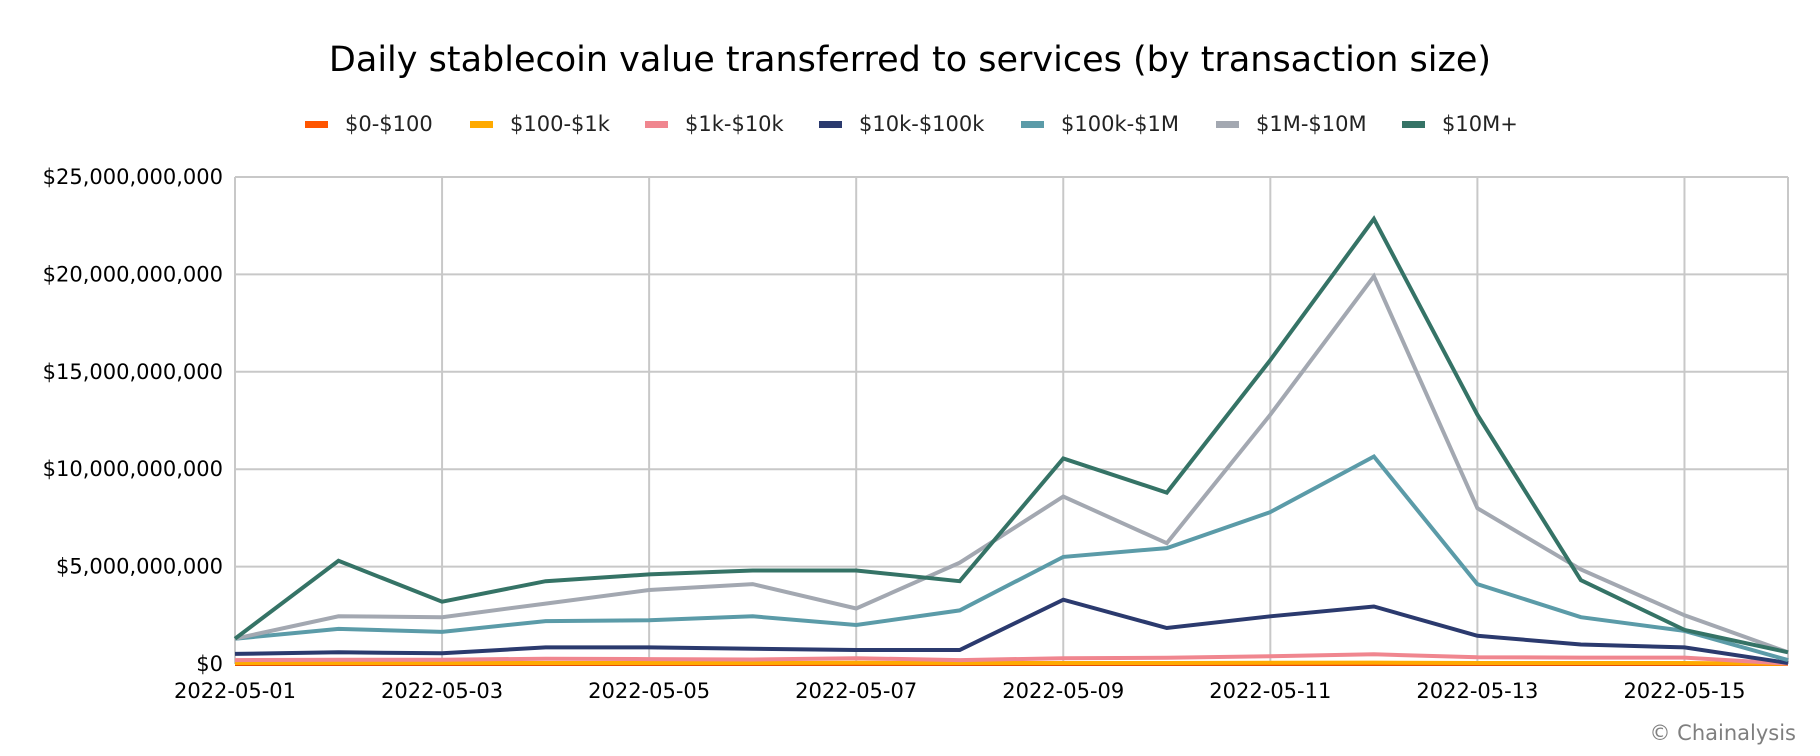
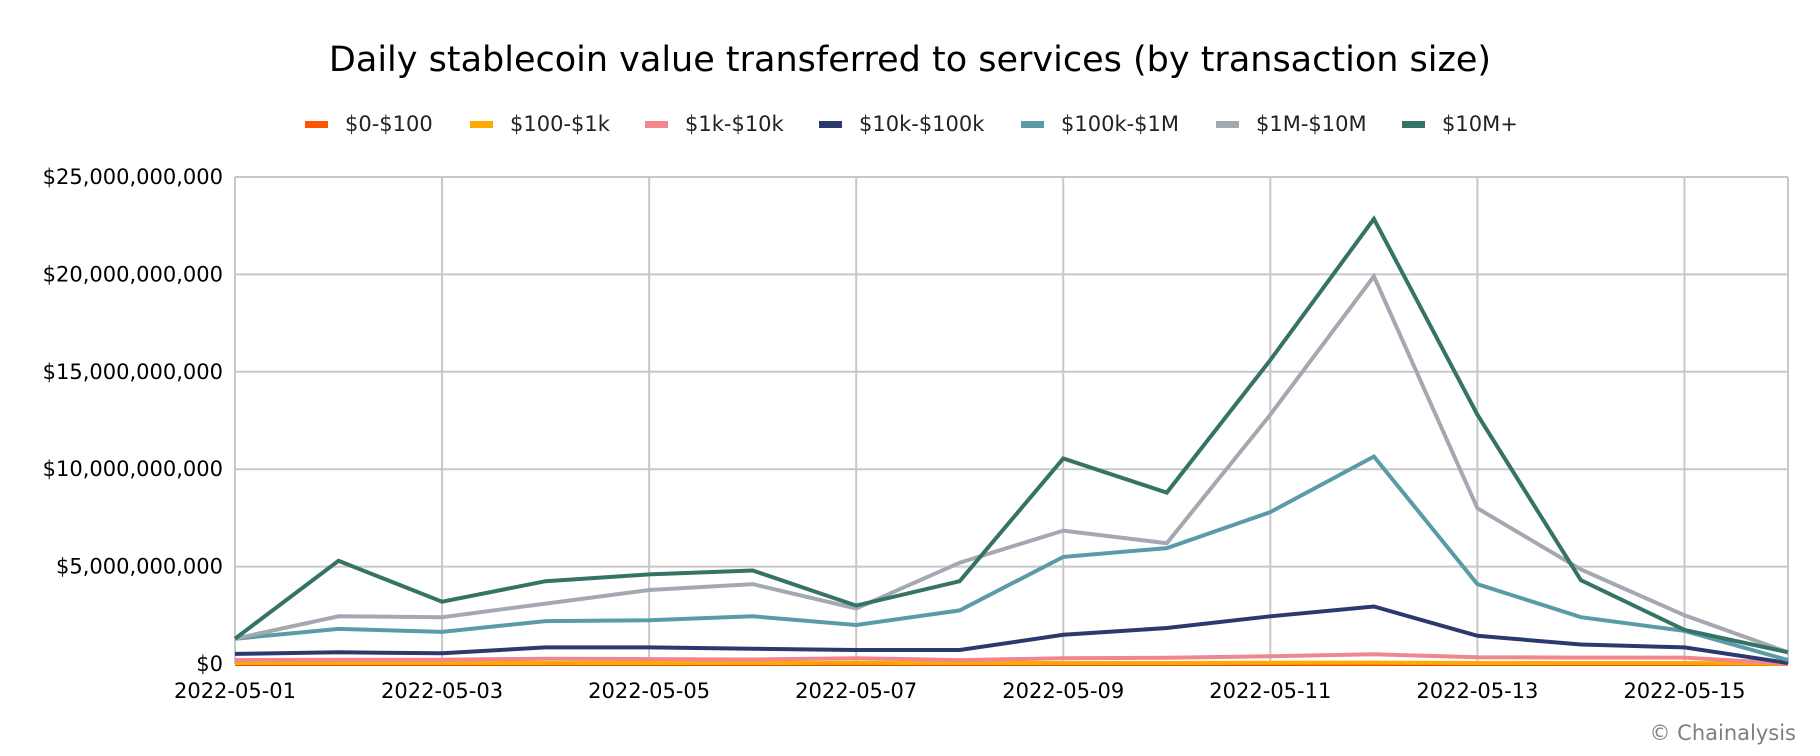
$10M+/2022-05-07: $4800000000 -> $3000000000
$10k-$100k/2022-05-09: $3300000000 -> $1500000000
$1M-$10M/2022-05-09: $8600000000 -> $6800000000
